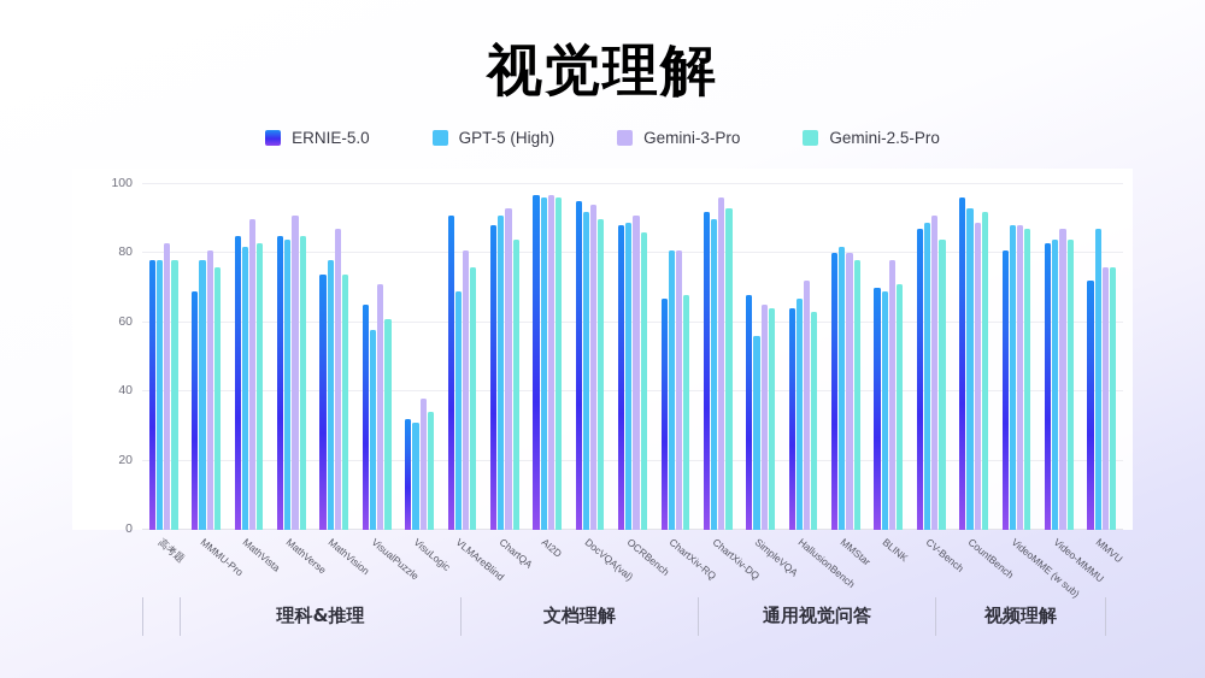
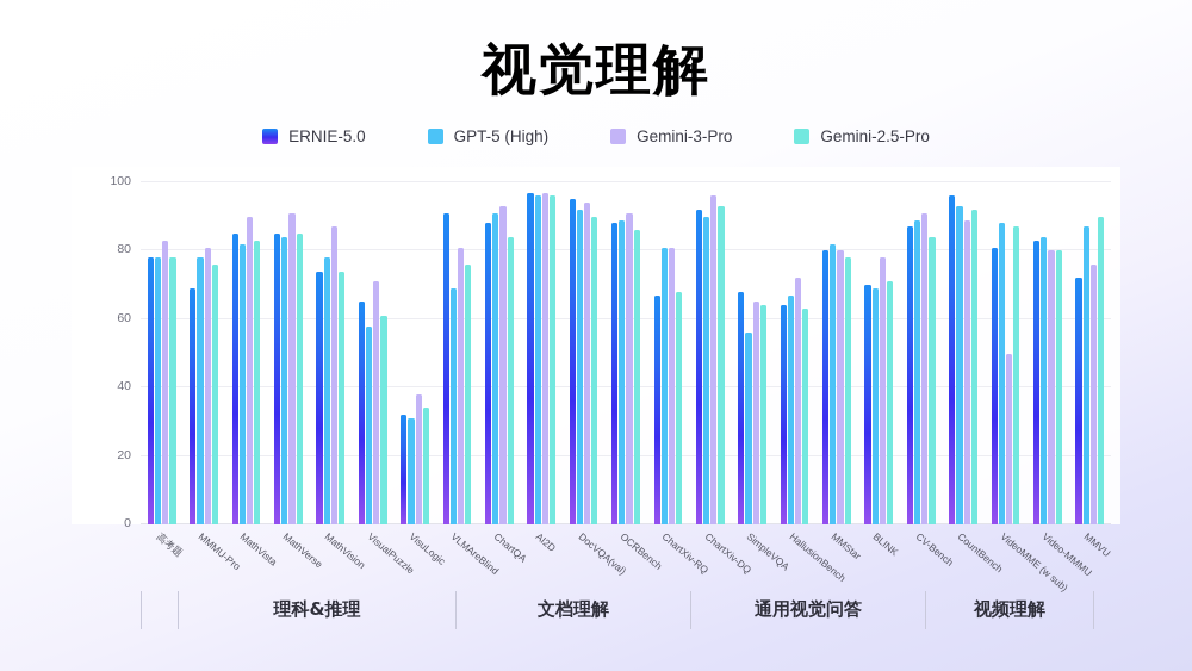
Gemini-3-Pro/VideoMME (w sub): 88 -> 50
Gemini-3-Pro/Video-MMMU: 87 -> 80
Gemini-2.5-Pro/Video-MMMU: 84 -> 80
Gemini-2.5-Pro/MMVU: 76 -> 90
